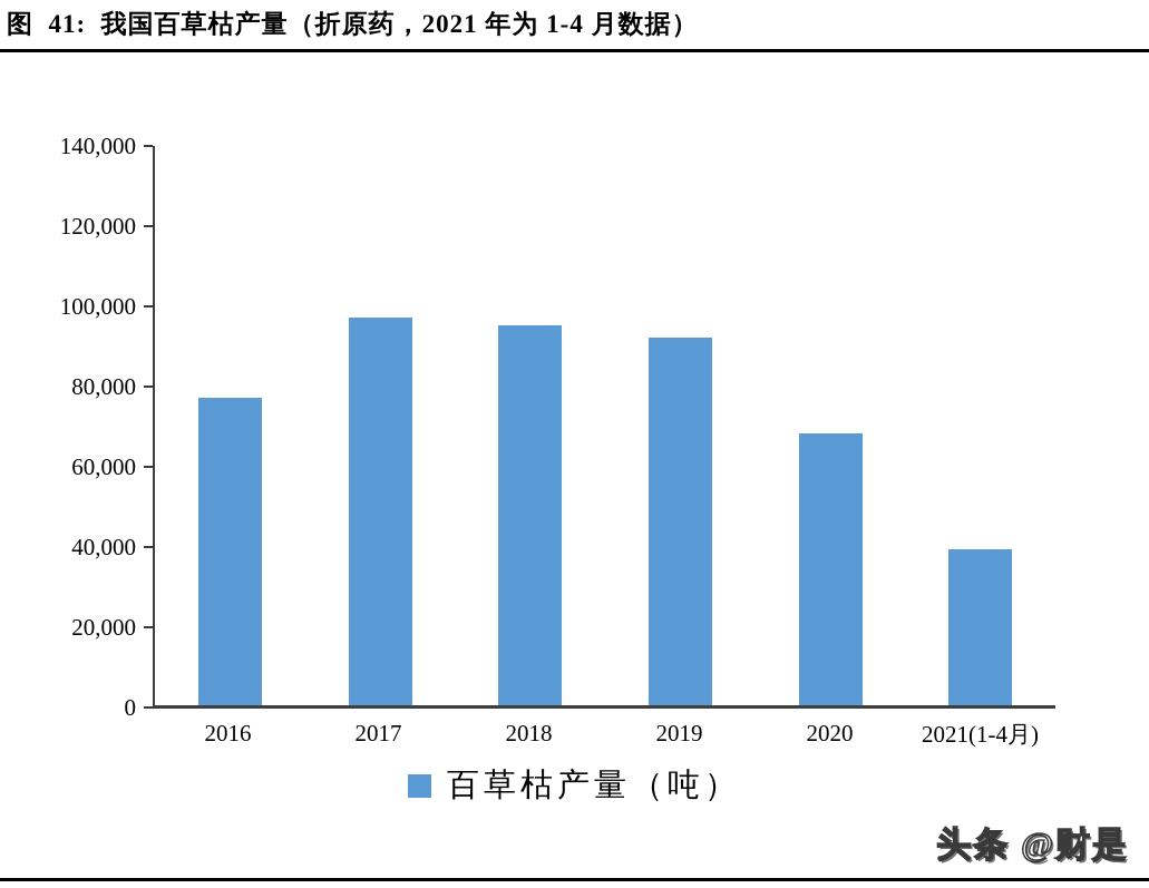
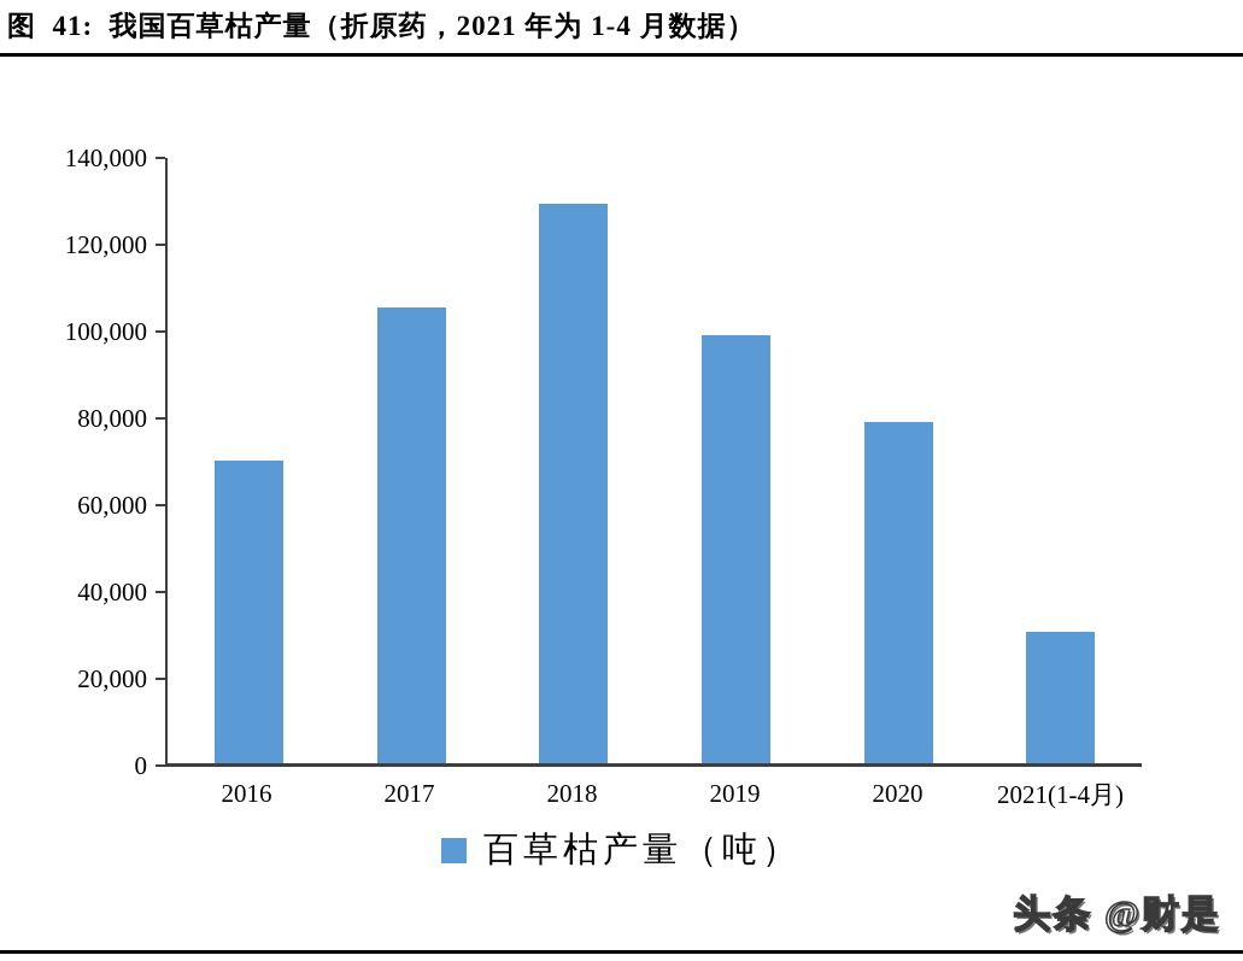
2016: 77000 -> 70000
2017: 97000 -> 106000
2018: 95000 -> 130000
2019: 92000 -> 99000
2020: 68000 -> 79000
2021(1-4月): 39000 -> 30000
